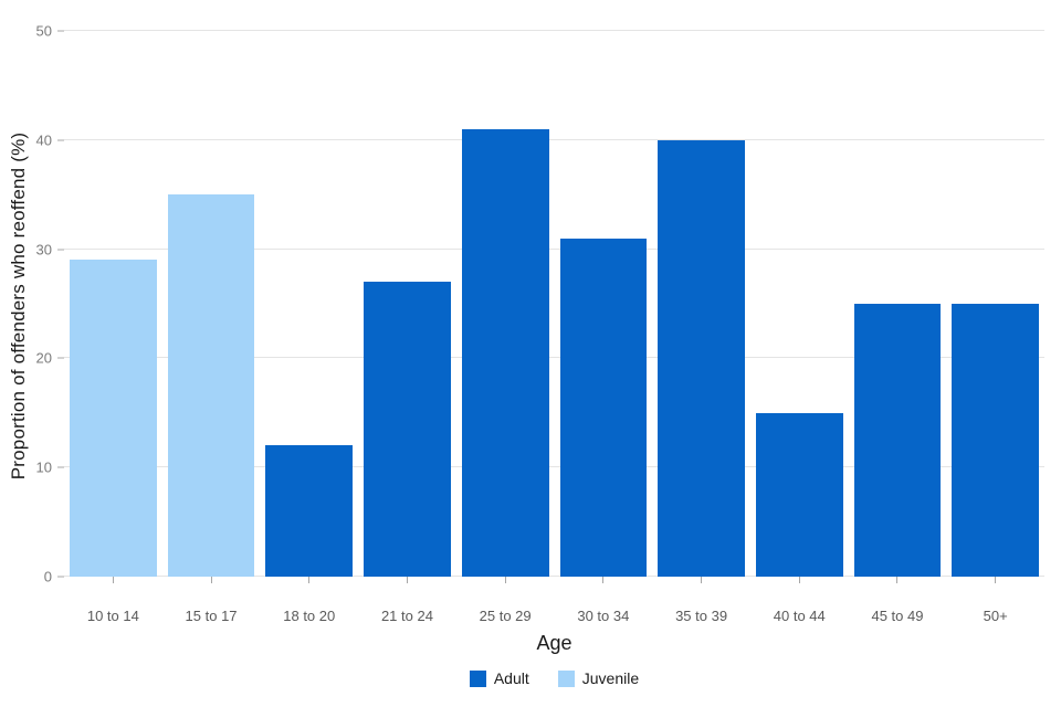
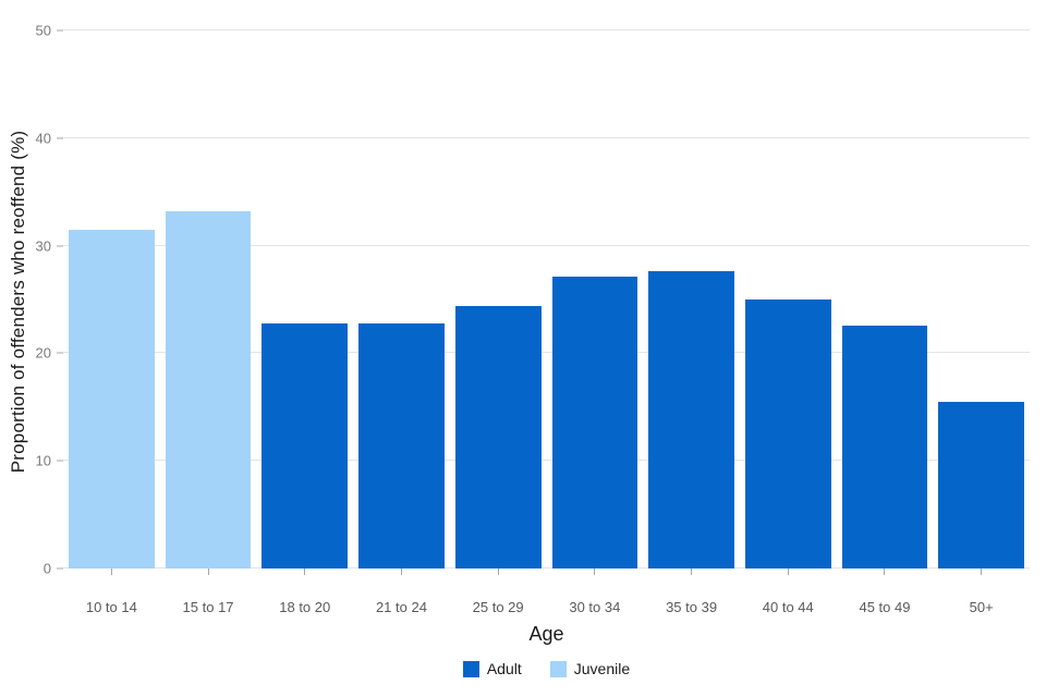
10 to 14: 29 -> 32
15 to 17: 35 -> 33
18 to 20: 12 -> 23
21 to 24: 27 -> 23
25 to 29: 41 -> 24
30 to 34: 31 -> 27
35 to 39: 40 -> 28
40 to 44: 15 -> 25
45 to 49: 25 -> 23
50+: 25 -> 16
